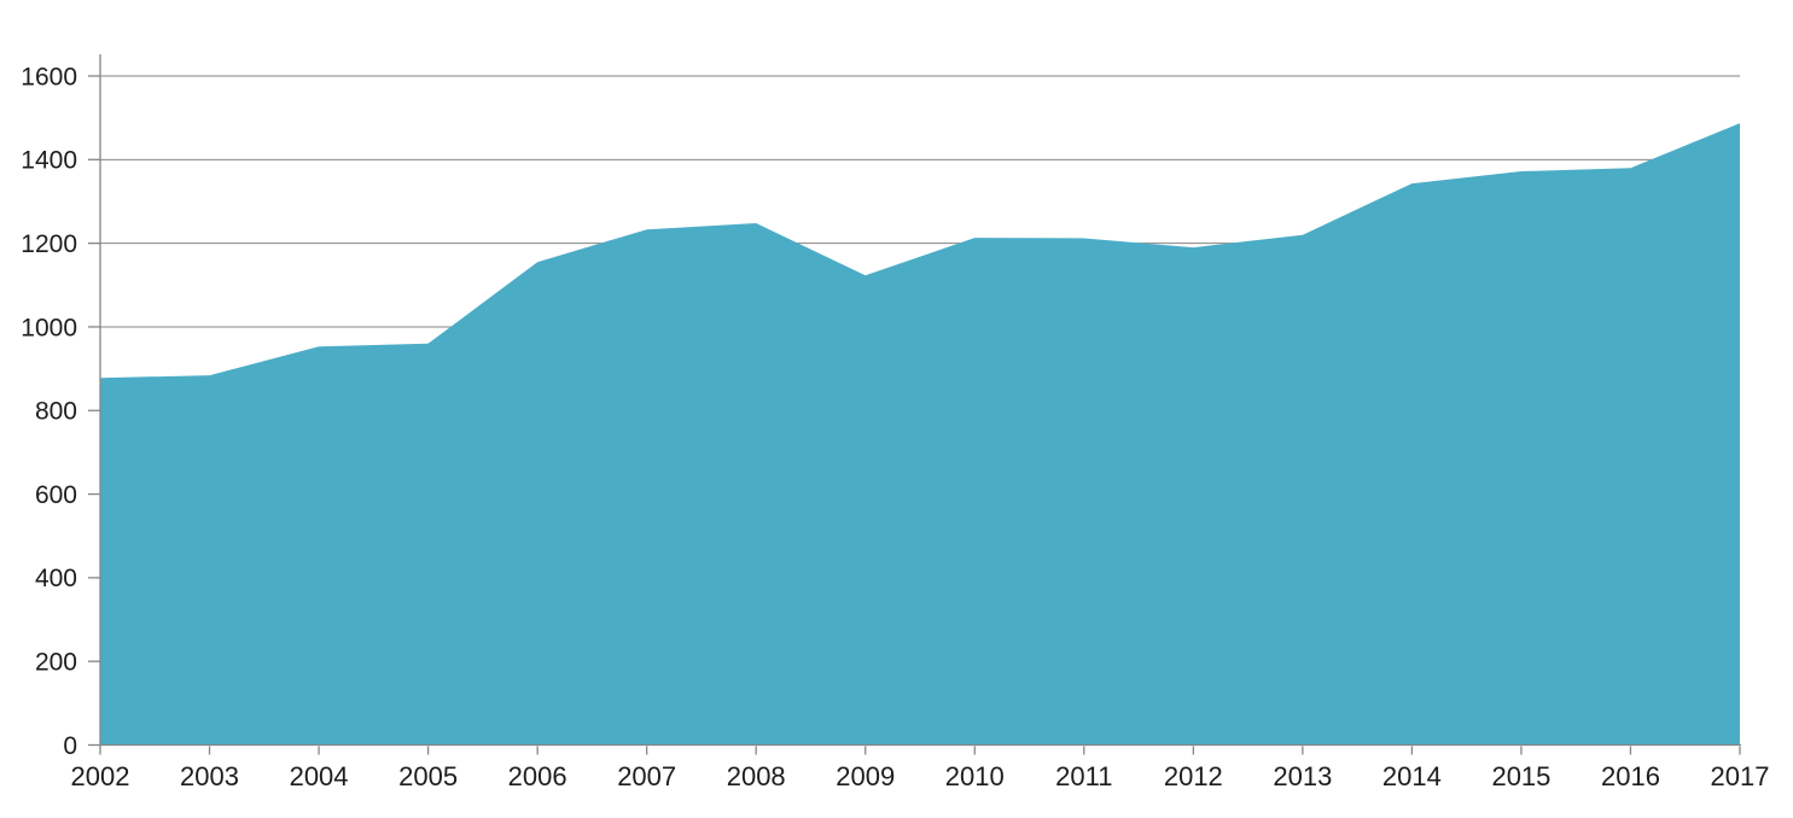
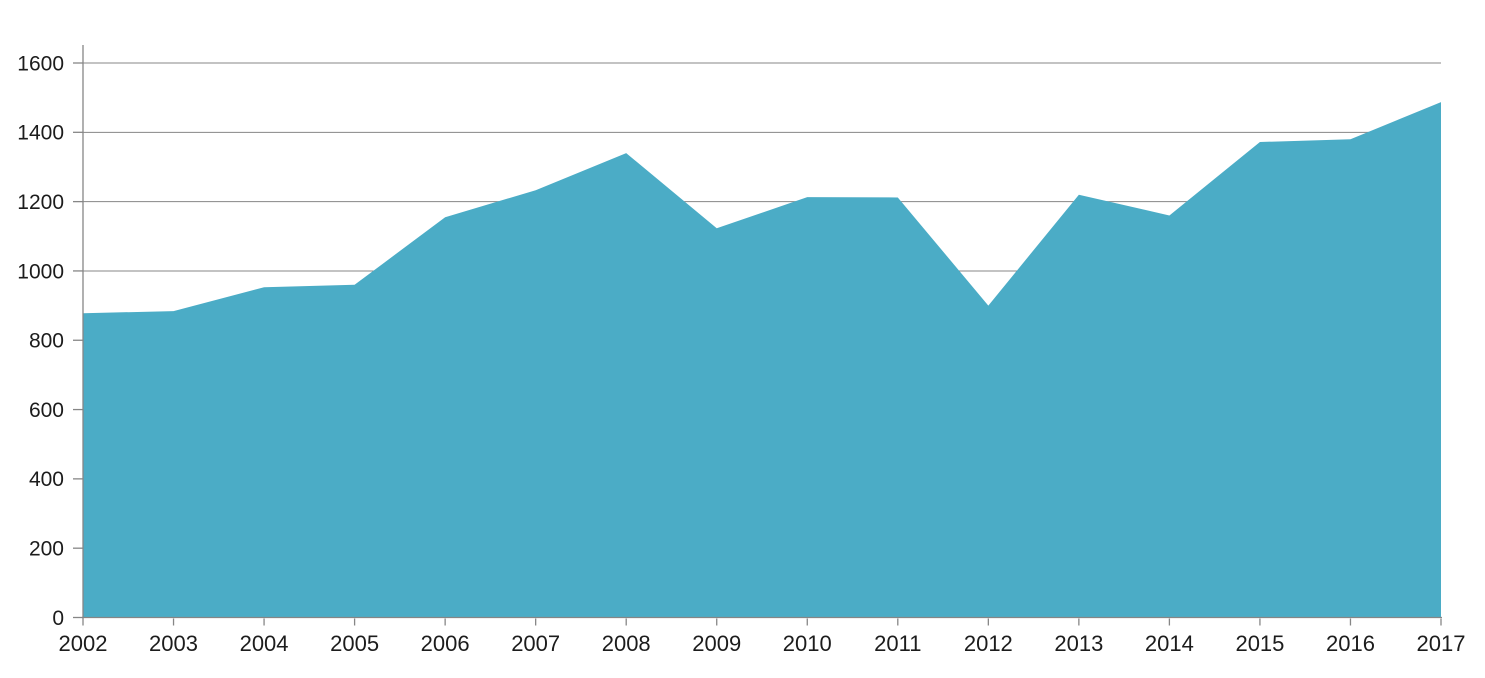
2008: 1250 -> 1340
2012: 1190 -> 900
2014: 1340 -> 1160
